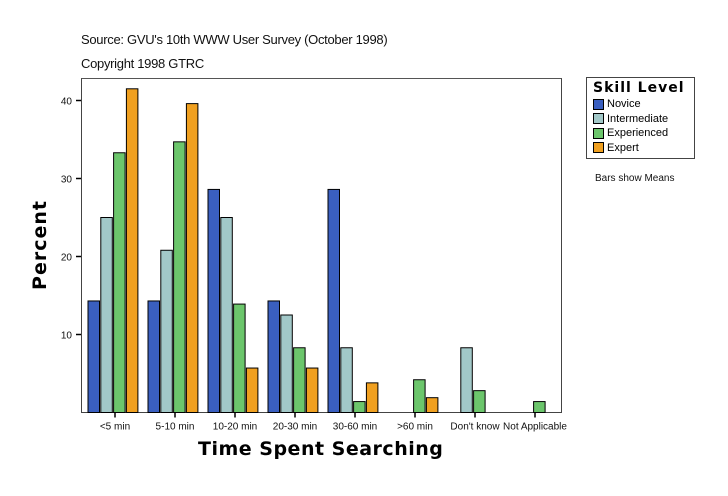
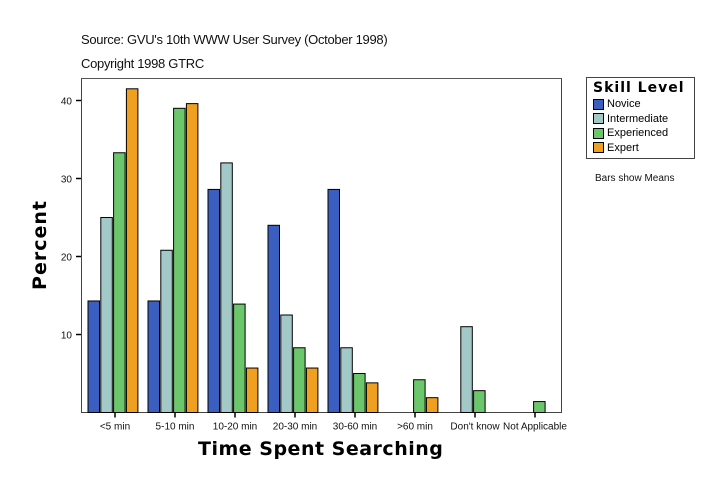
Experienced/5-10 min: 35 -> 39
Intermediate/10-20 min: 25 -> 32
Novice/20-30 min: 14 -> 24
Experienced/30-60 min: 1 -> 5
Intermediate/Don't know: 8 -> 11
